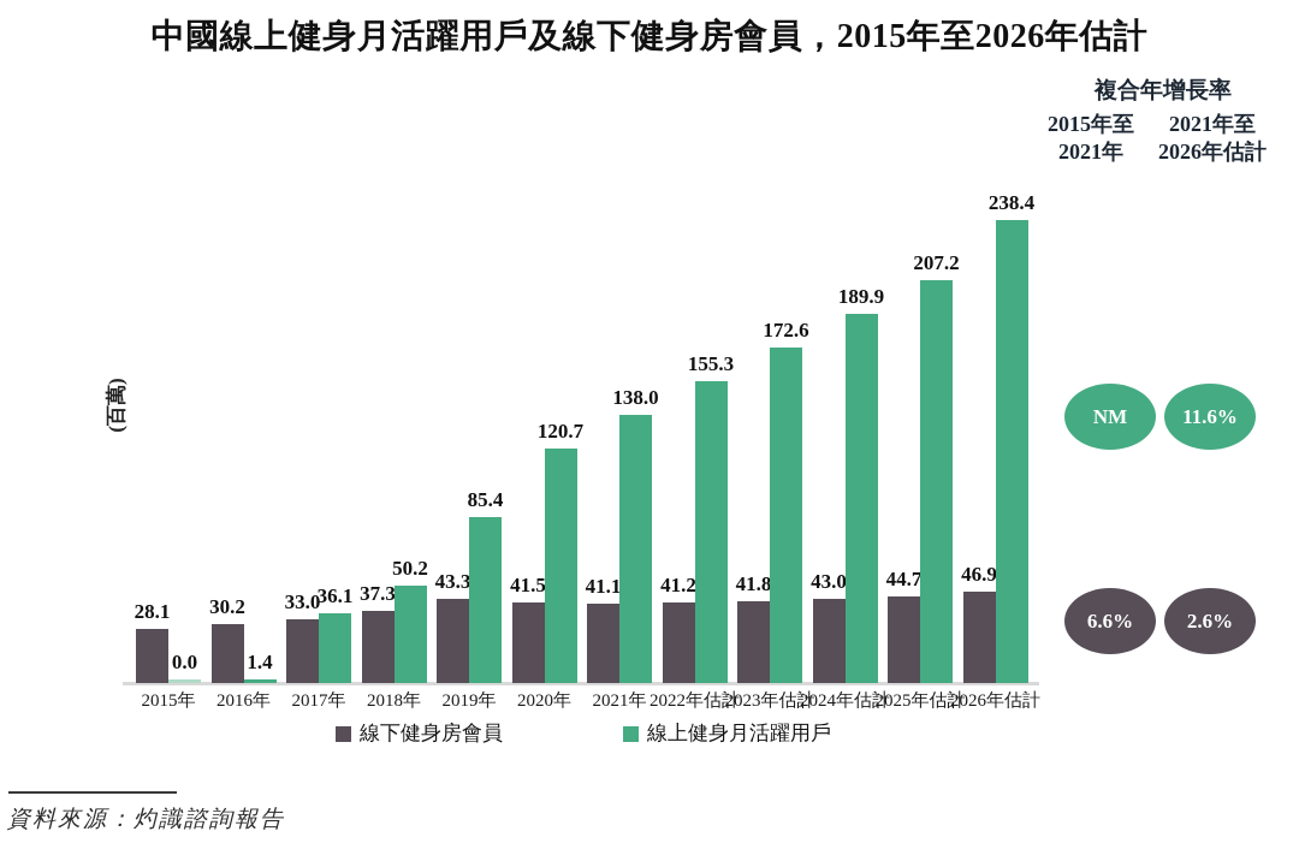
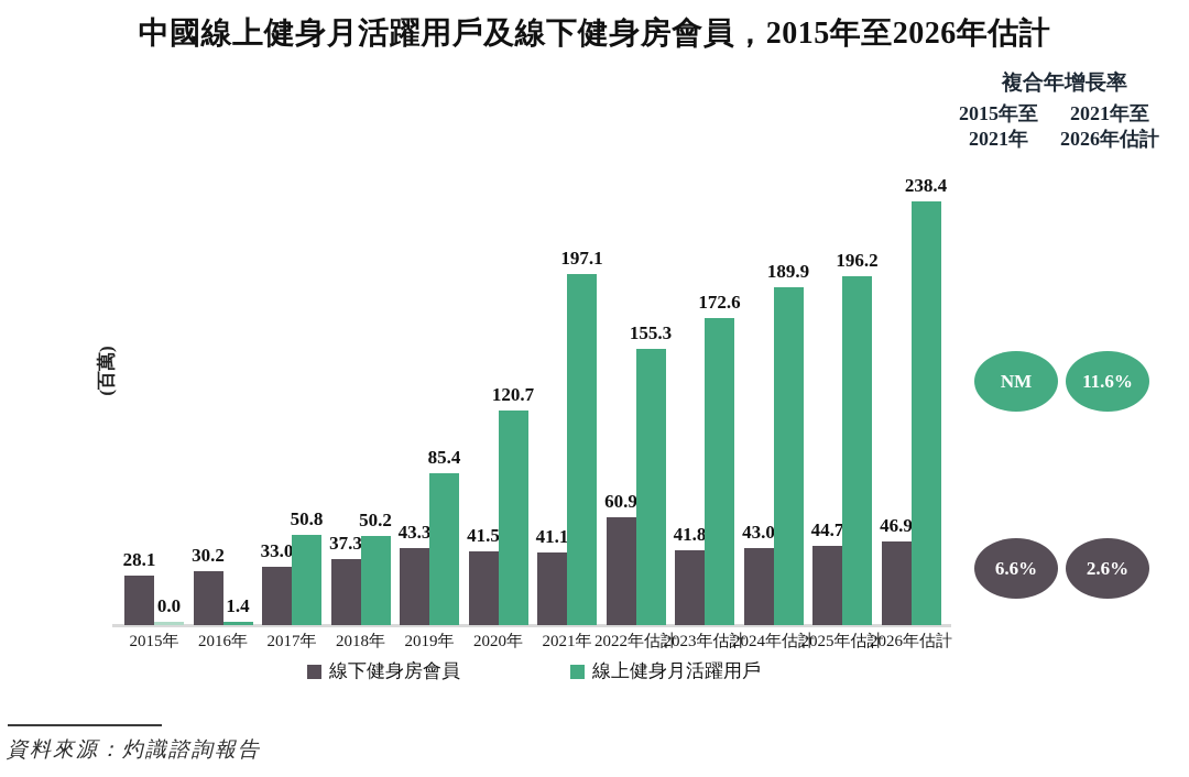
線上健身月活躍用戶/2017年: 36.1 -> 50.8
線上健身月活躍用戶/2021年: 138.0 -> 197.1
線下健身房會員/2022年估計: 41.2 -> 60.9
線上健身月活躍用戶/2025年估計: 207.2 -> 196.2
